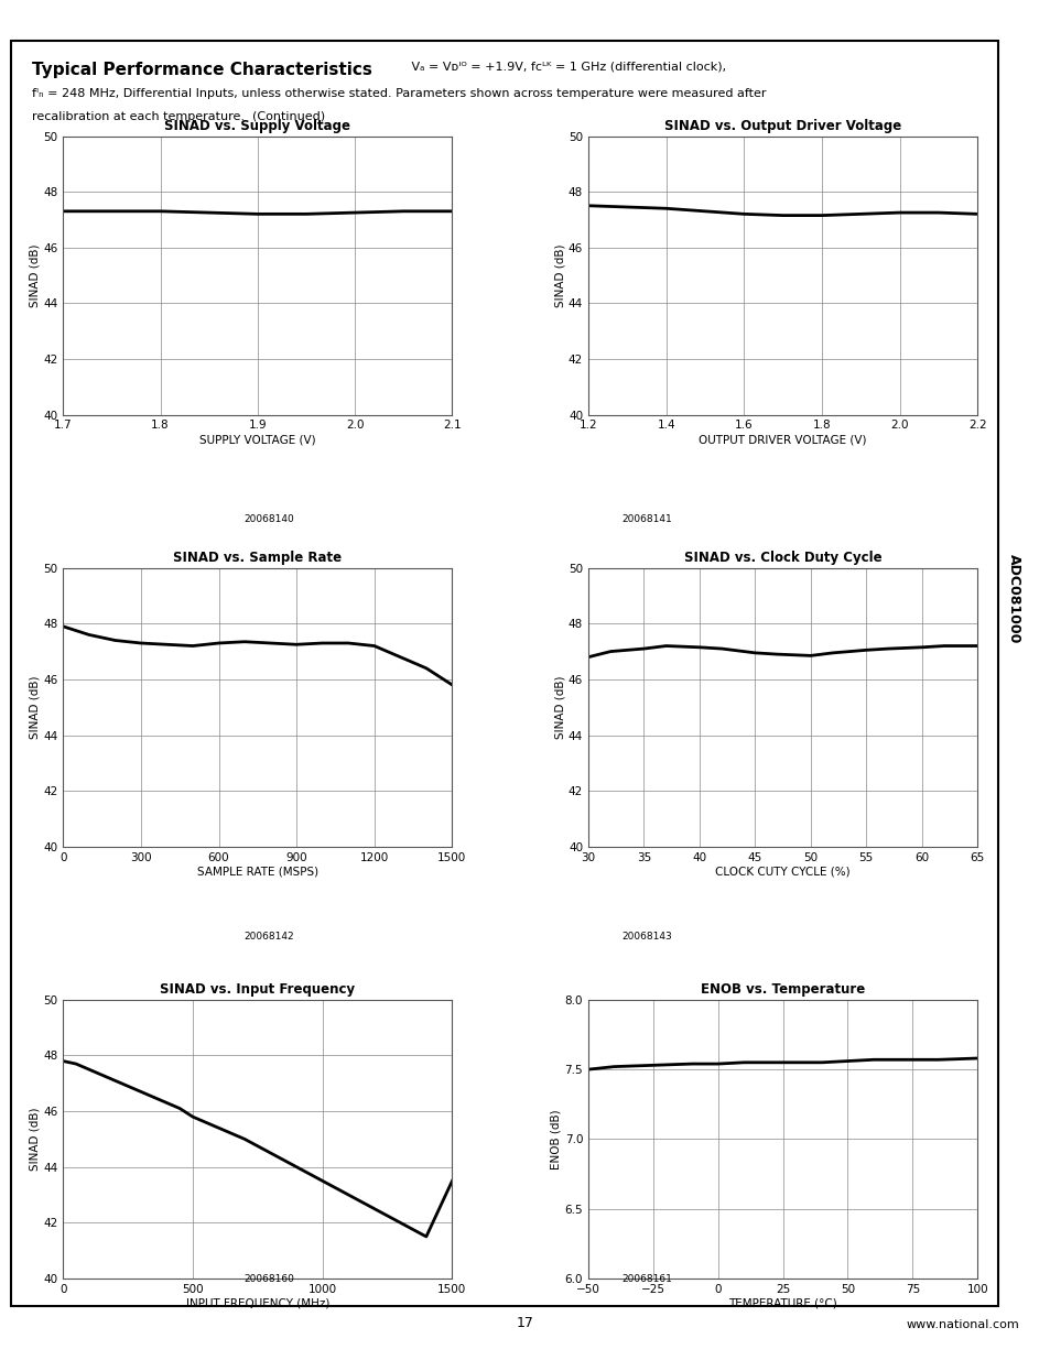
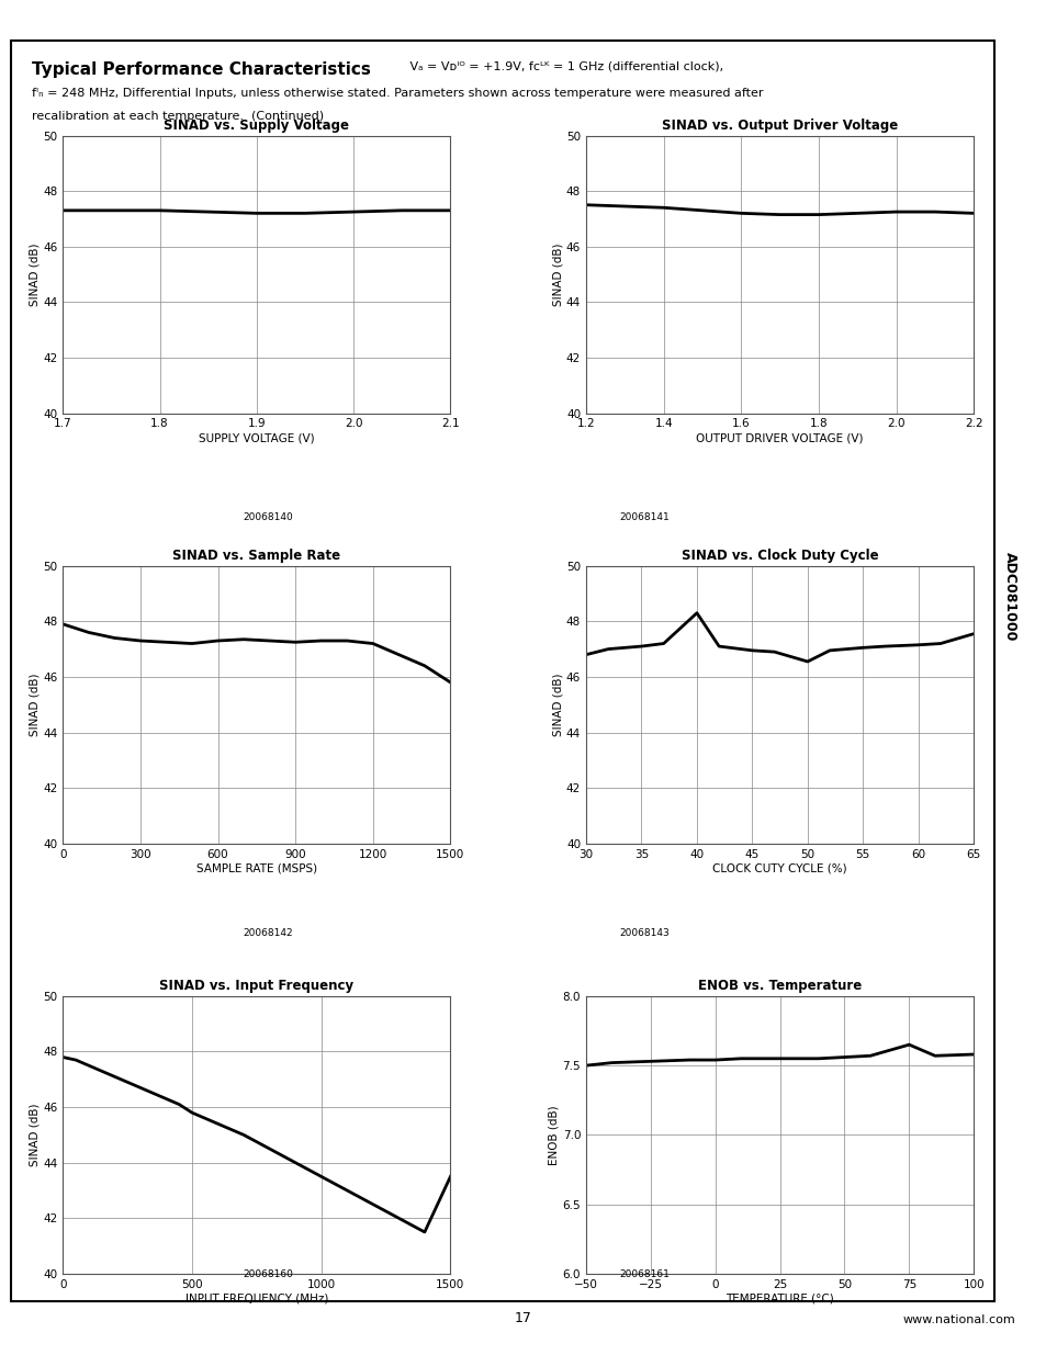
SINAD vs. Clock Duty Cycle/40: 47.15 -> 48.30
SINAD vs. Clock Duty Cycle/50: 46.85 -> 46.55
SINAD vs. Clock Duty Cycle/65: 47.20 -> 47.55
ENOB vs. Temperature/75: 7.57 -> 7.65
